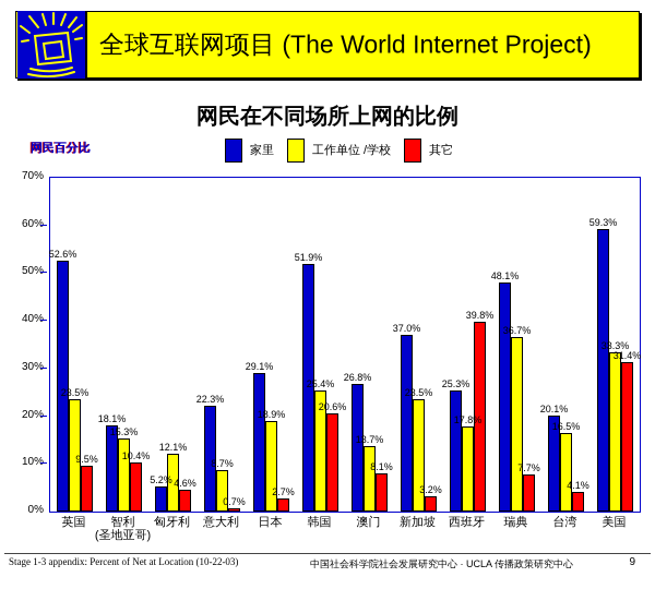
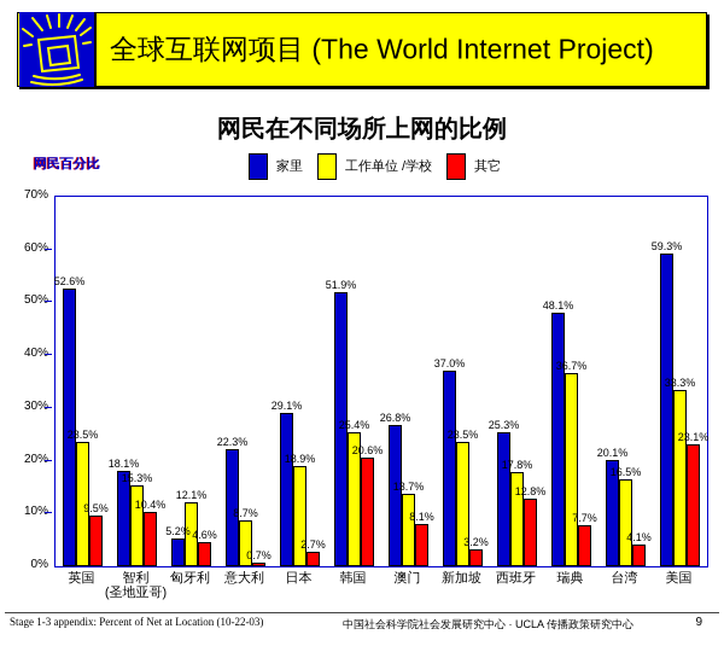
其它/西班牙: 39.8% -> 12.8%
其它/美国: 31.4% -> 23.1%
